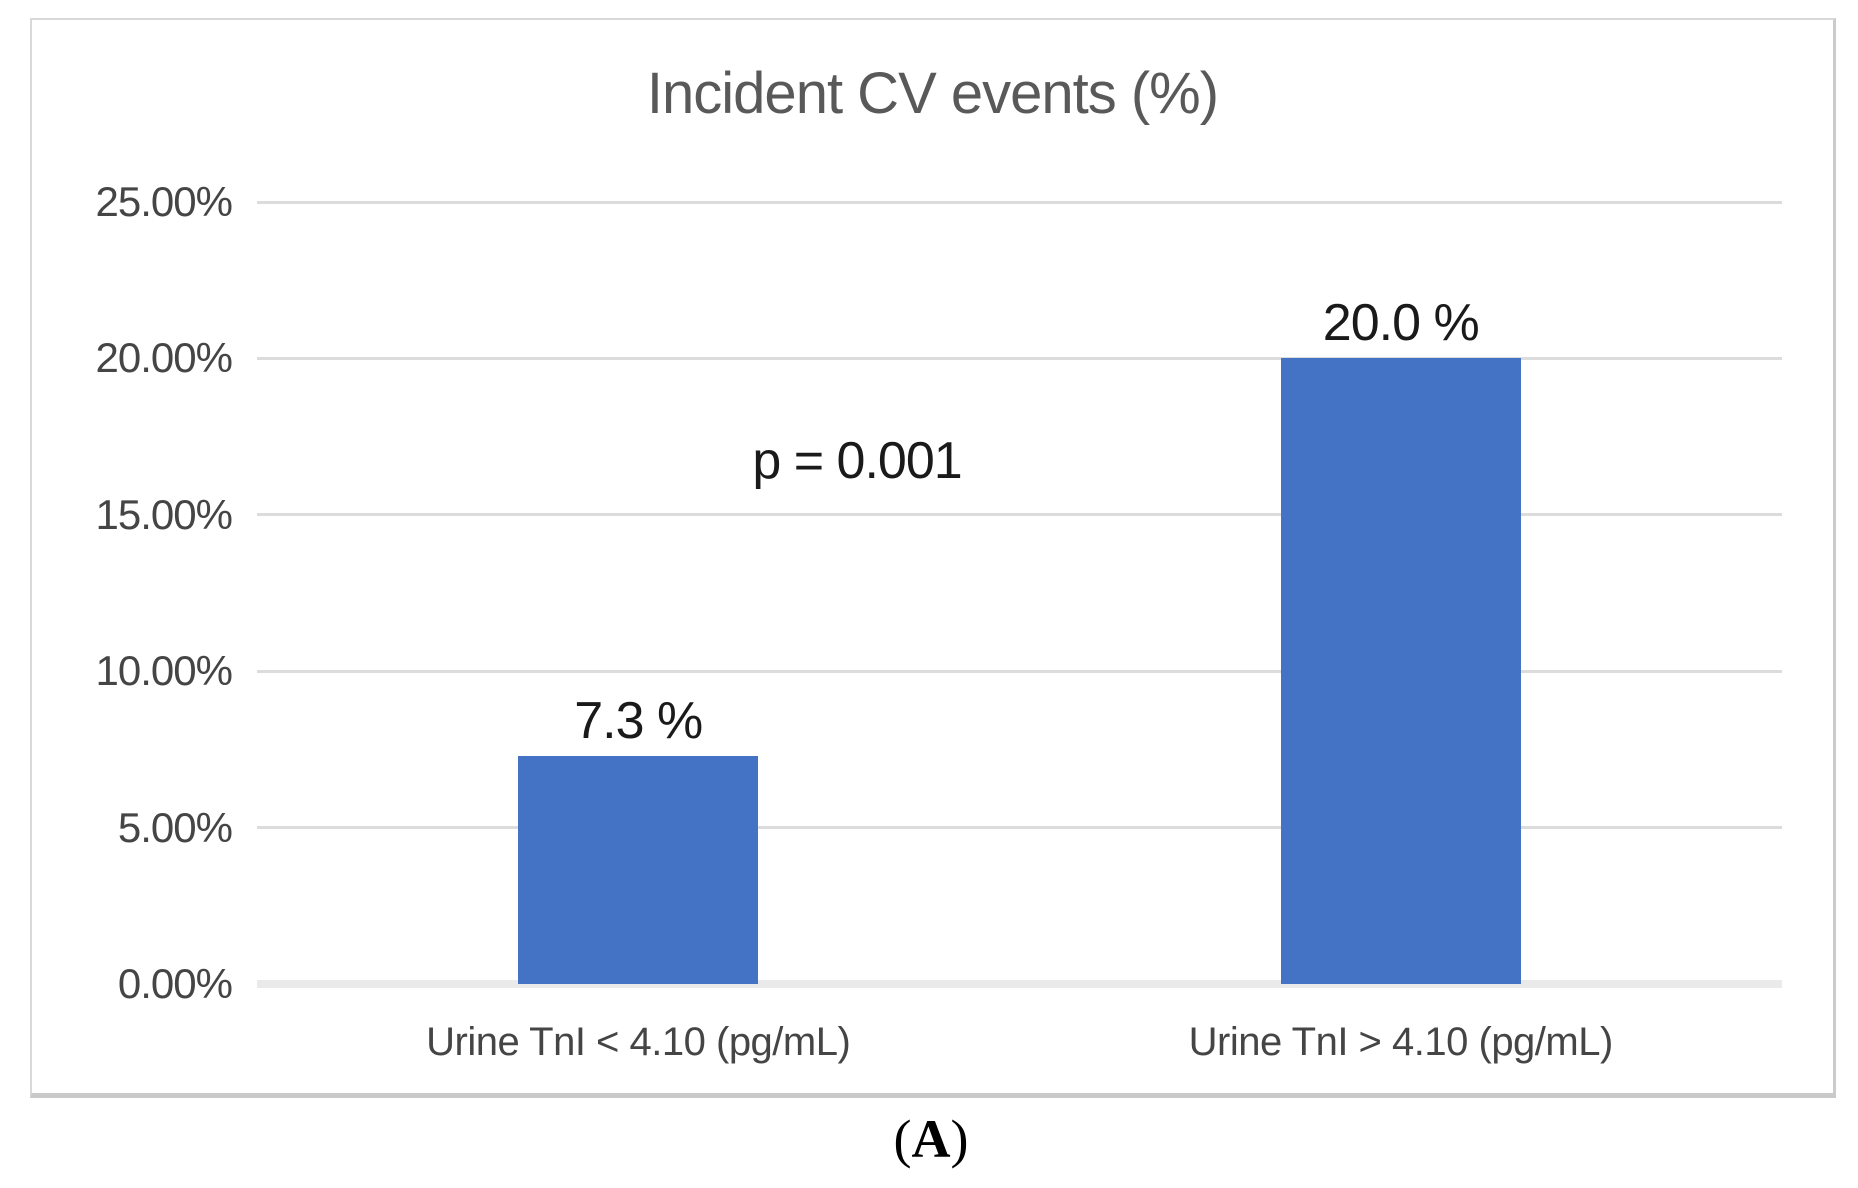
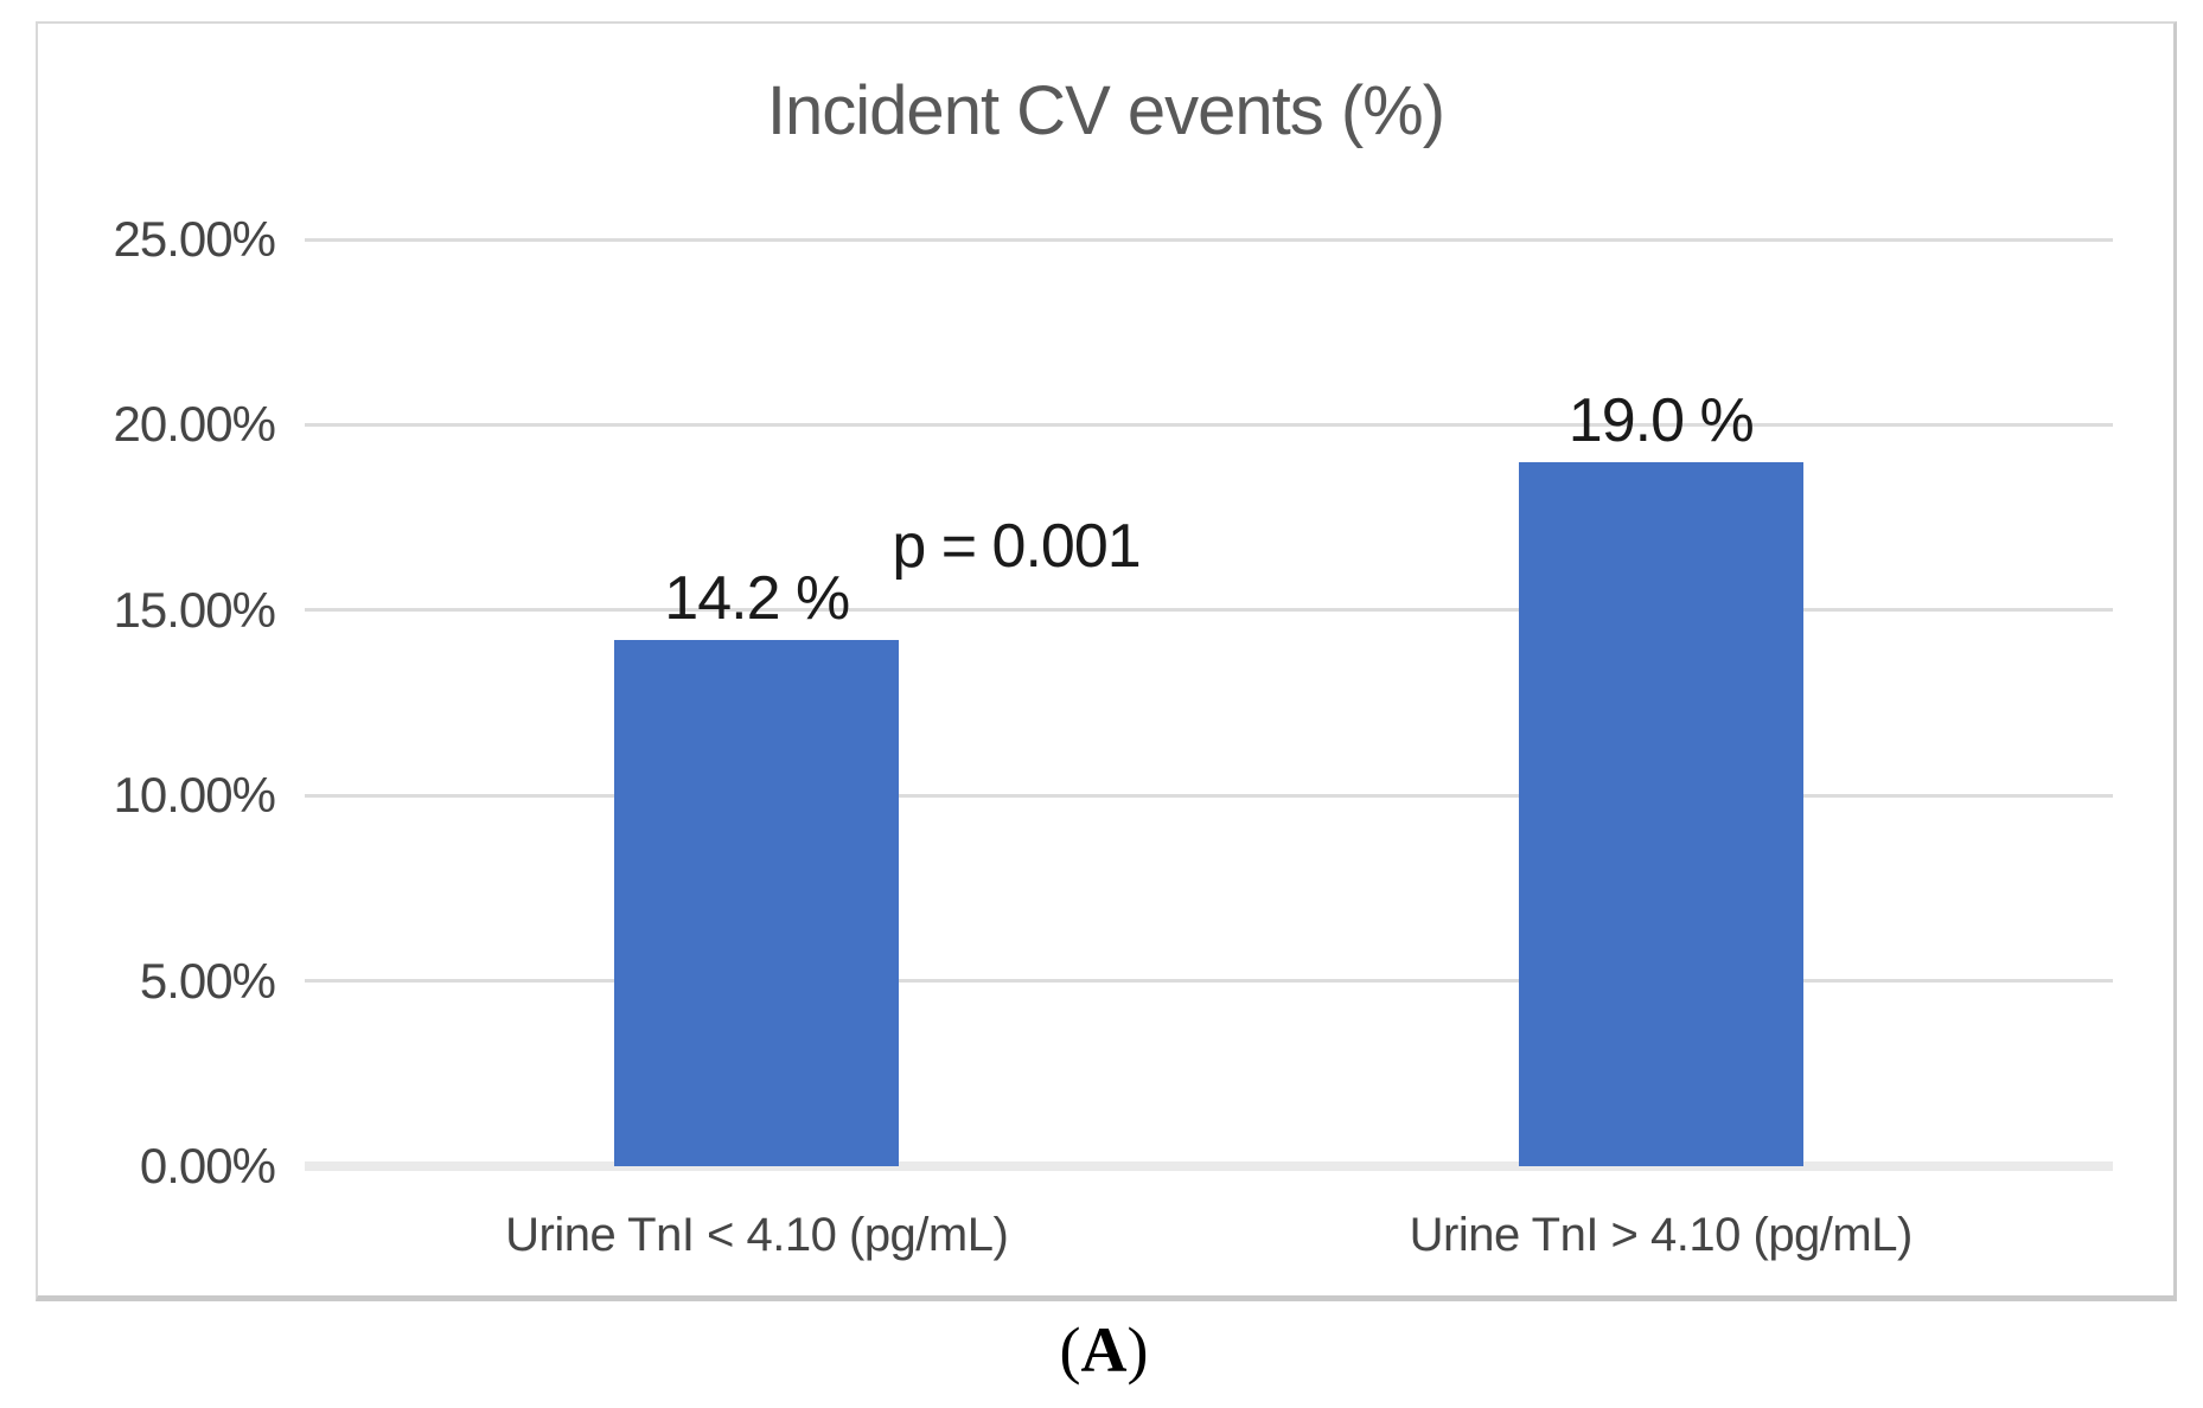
Urine TnI < 4.10 (pg/mL): 7.3 -> 14.2
Urine TnI > 4.10 (pg/mL): 20.0 -> 19.0
